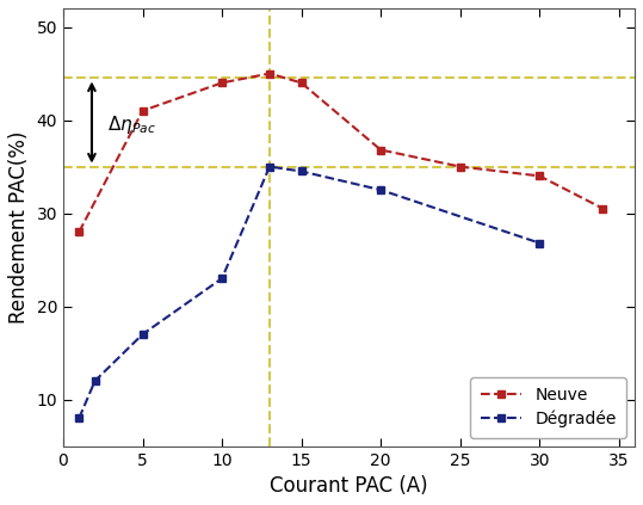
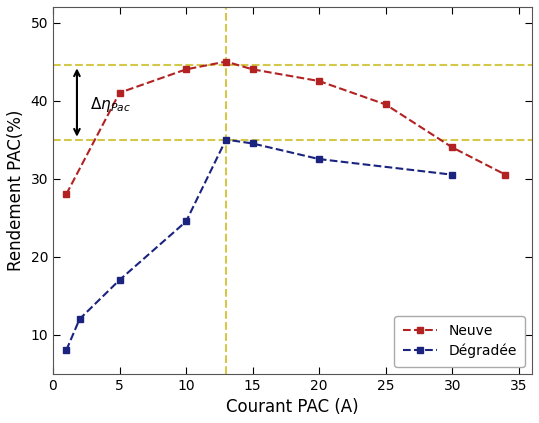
Dégradée/10: 23.0 -> 24.5
Neuve/20: 36.8 -> 42.5
Neuve/25: 35.0 -> 39.5
Dégradée/30: 26.8 -> 30.5
